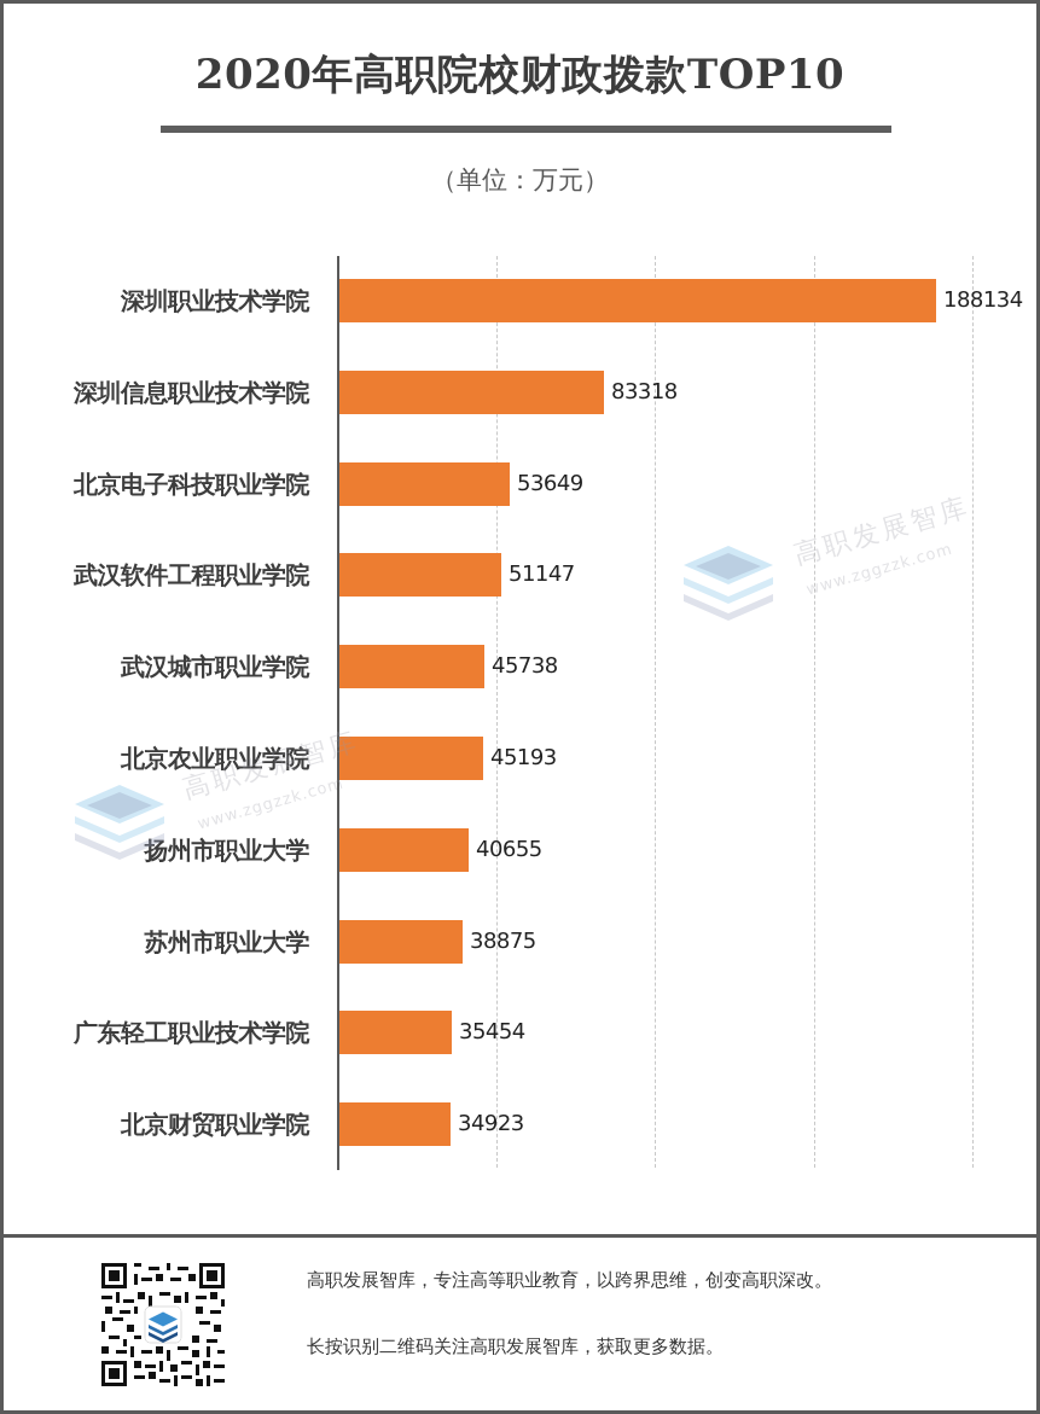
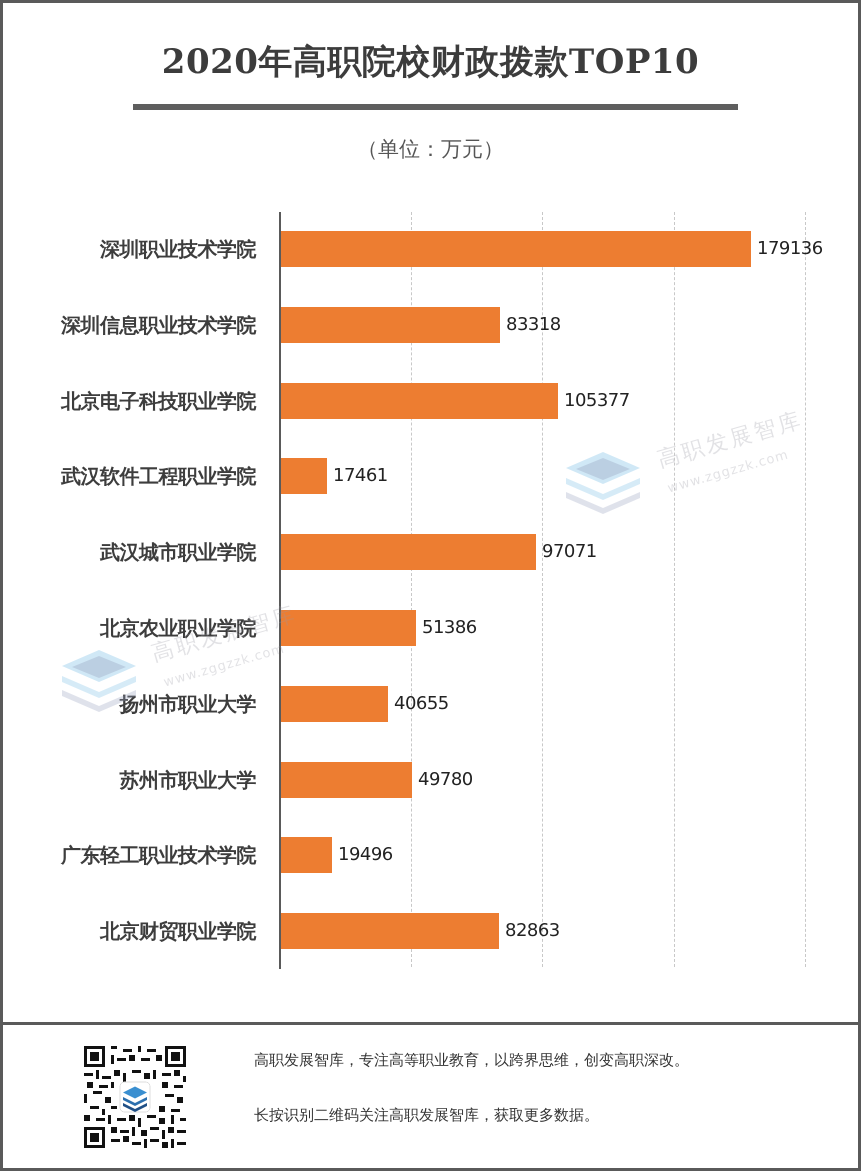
深圳职业技术学院: 188134 -> 179136
北京电子科技职业学院: 53649 -> 105377
武汉软件工程职业学院: 51147 -> 17461
武汉城市职业学院: 45738 -> 97071
北京农业职业学院: 45193 -> 51386
苏州市职业大学: 38875 -> 49780
广东轻工职业技术学院: 35454 -> 19496
北京财贸职业学院: 34923 -> 82863
